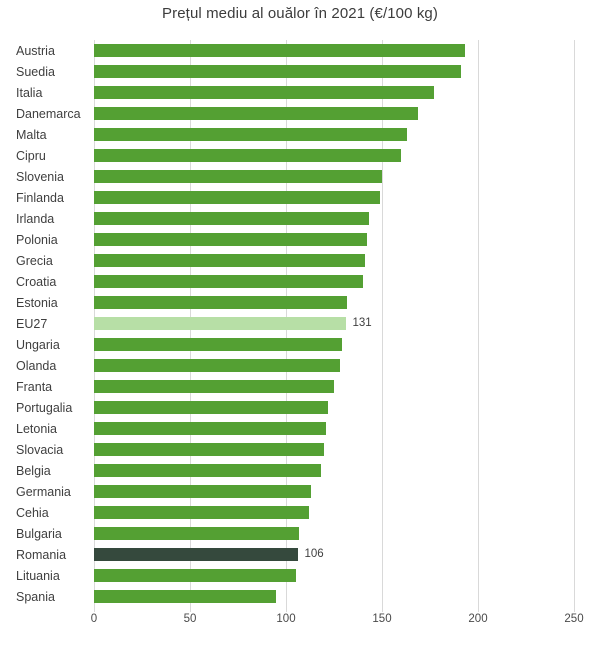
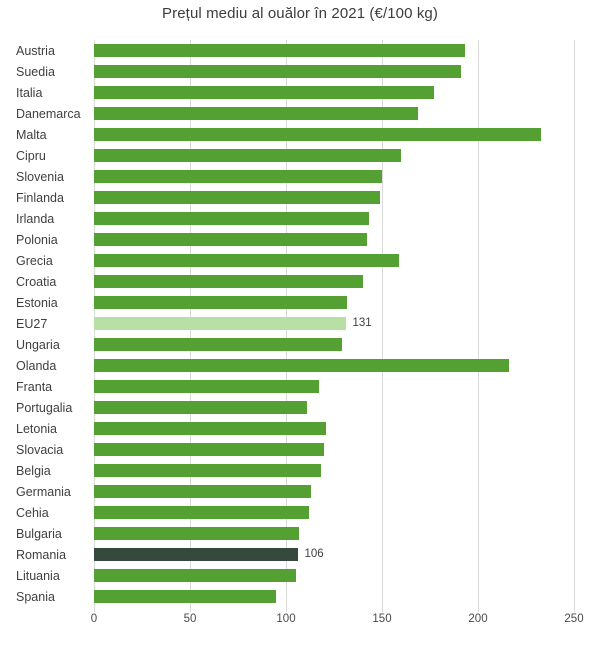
Malta: 163 -> 233
Grecia: 141 -> 159
Olanda: 128 -> 216
Franta: 125 -> 117
Portugalia: 122 -> 111
